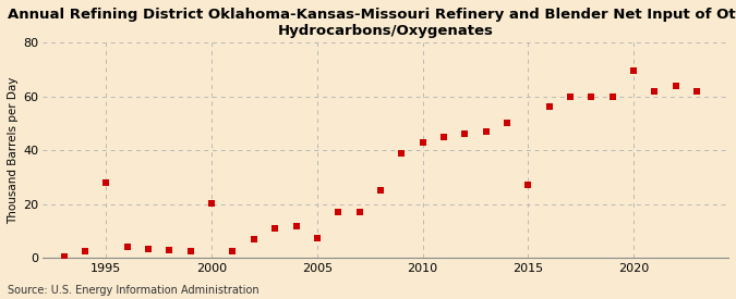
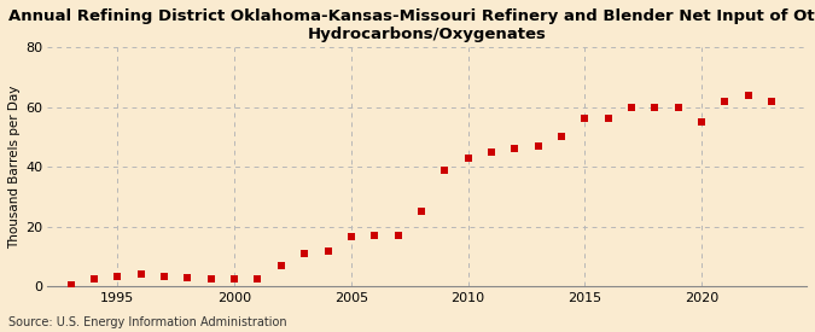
1995: 28.0 -> 3.5
2000: 20.5 -> 2.5
2005: 7.5 -> 16.5
2015: 27.0 -> 56.0
2020: 69.5 -> 55.0
